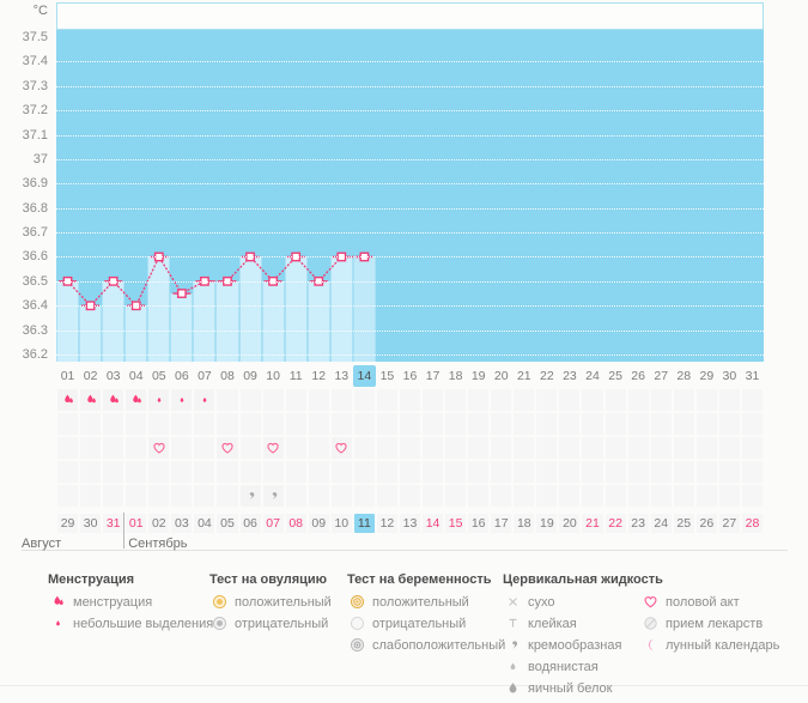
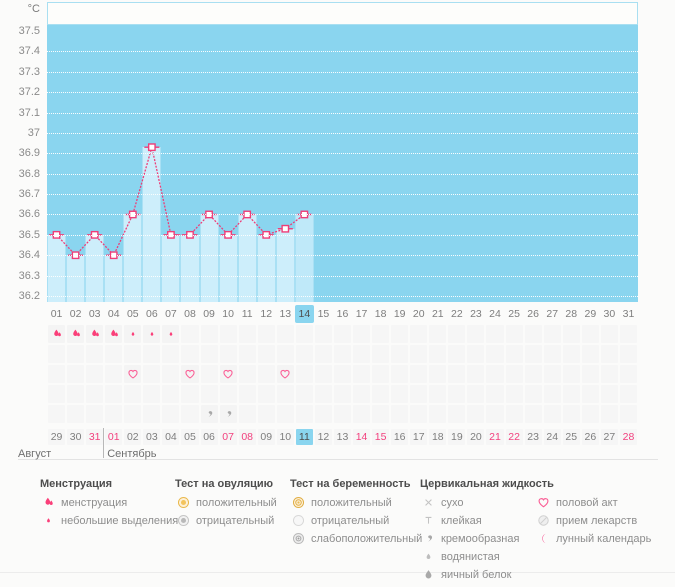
06: 36.45 -> 36.93
13: 36.60 -> 36.53
